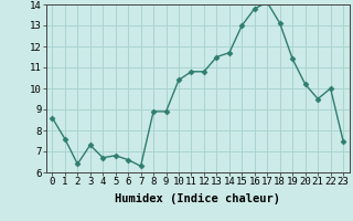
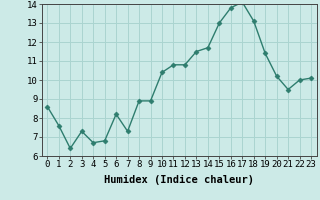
6: 6.6 -> 8.2
7: 6.3 -> 7.3
23: 7.5 -> 10.1
